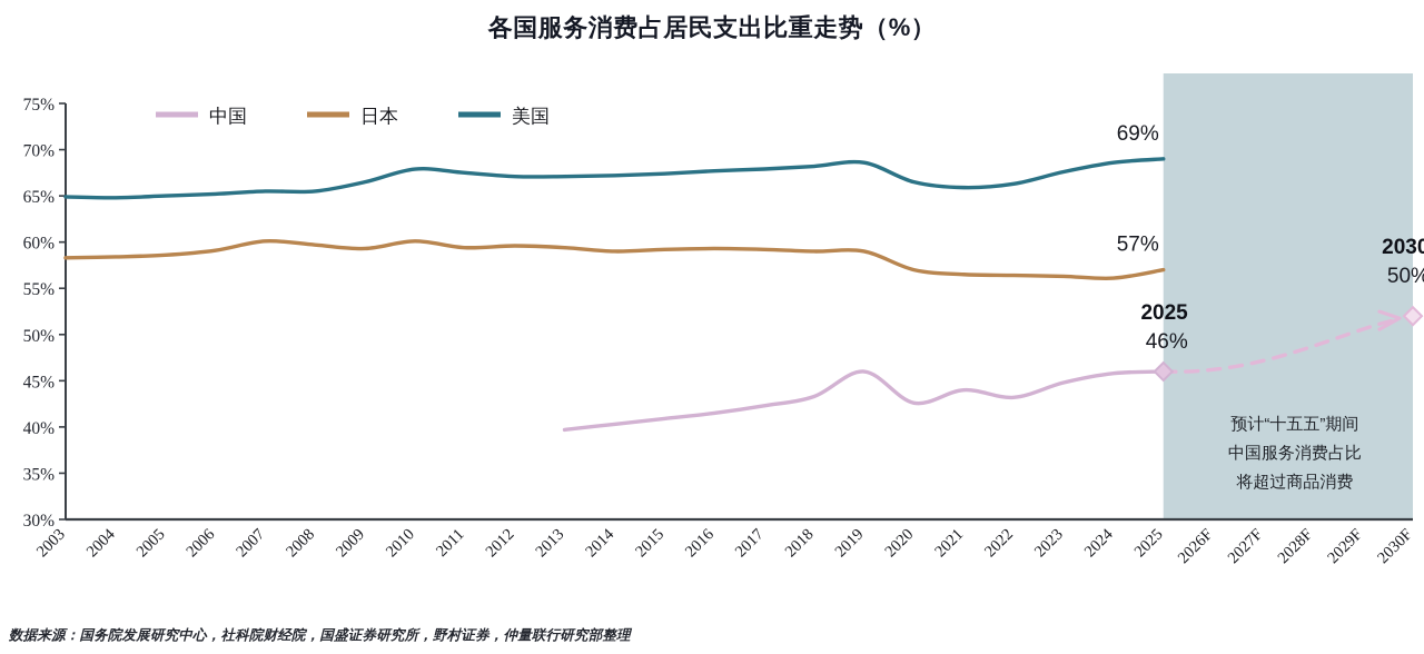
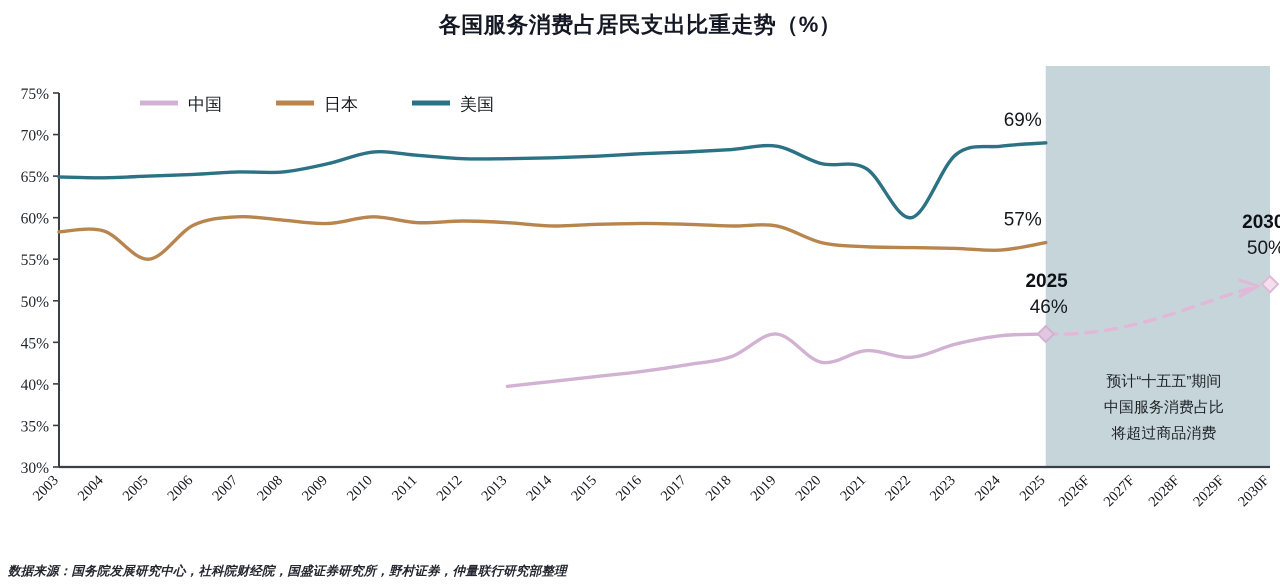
日本/2005: 59% -> 55%
美国/2022: 66% -> 60%
